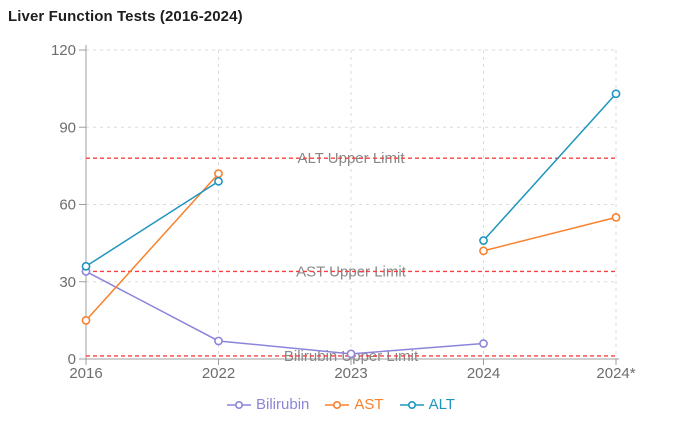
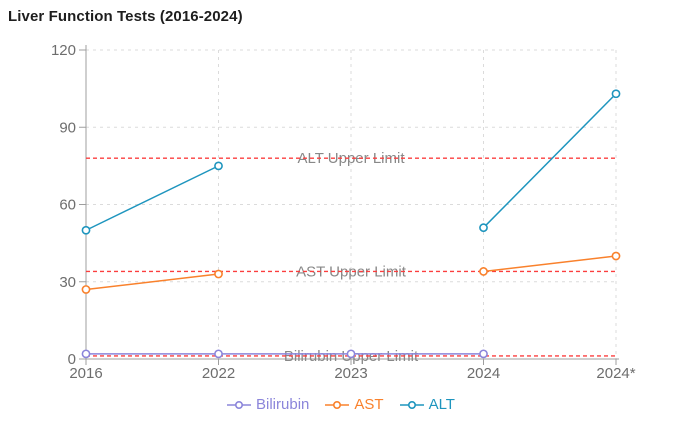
Bilirubin/2016: 34 -> 2
AST/2016: 15 -> 27
ALT/2016: 36 -> 50
Bilirubin/2022: 7 -> 2
AST/2022: 72 -> 33
ALT/2022: 69 -> 75
Bilirubin/2024: 6 -> 2
AST/2024: 42 -> 34
ALT/2024: 46 -> 51
AST/2024*: 55 -> 40
